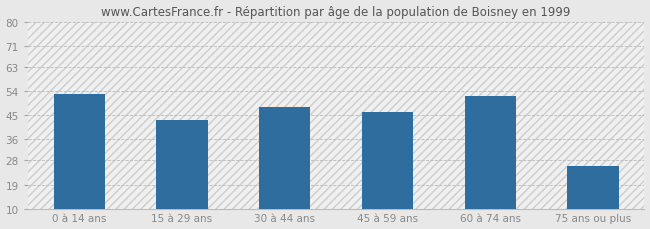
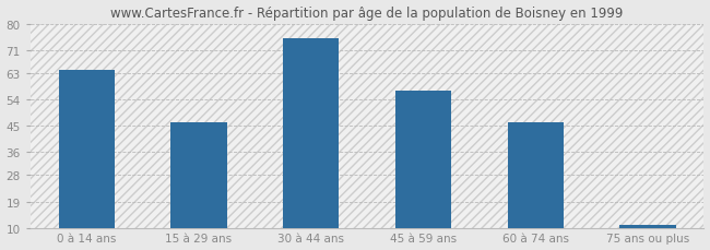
0 à 14 ans: 53 -> 64
15 à 29 ans: 43 -> 46
30 à 44 ans: 48 -> 75
45 à 59 ans: 46 -> 57
60 à 74 ans: 52 -> 46
75 ans ou plus: 26 -> 11
